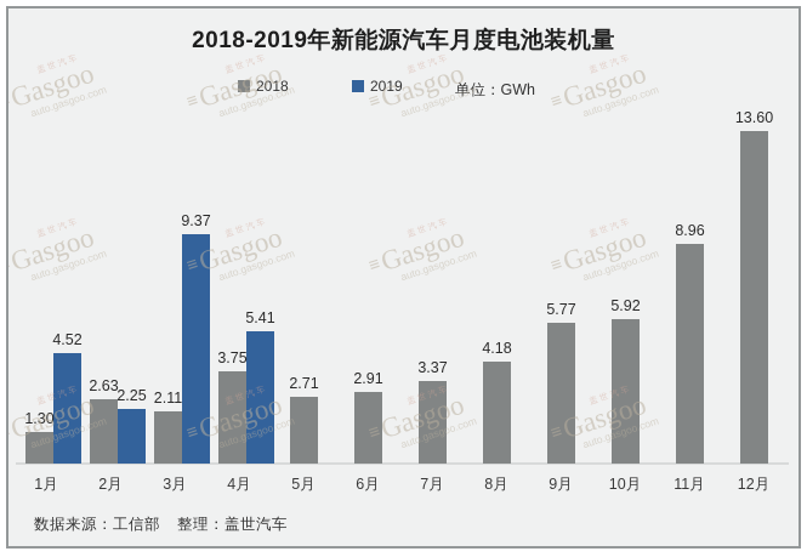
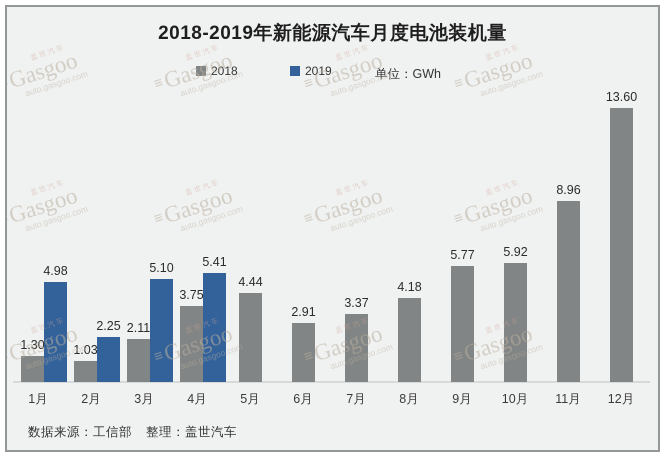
2019/1月: 4.52 -> 4.98
2018/2月: 2.63 -> 1.03
2019/3月: 9.37 -> 5.10
2018/5月: 2.71 -> 4.44
